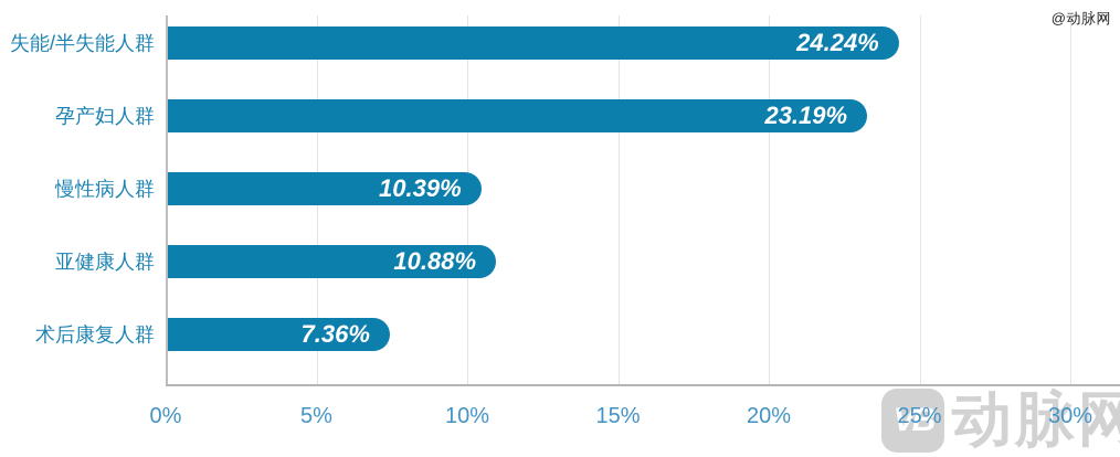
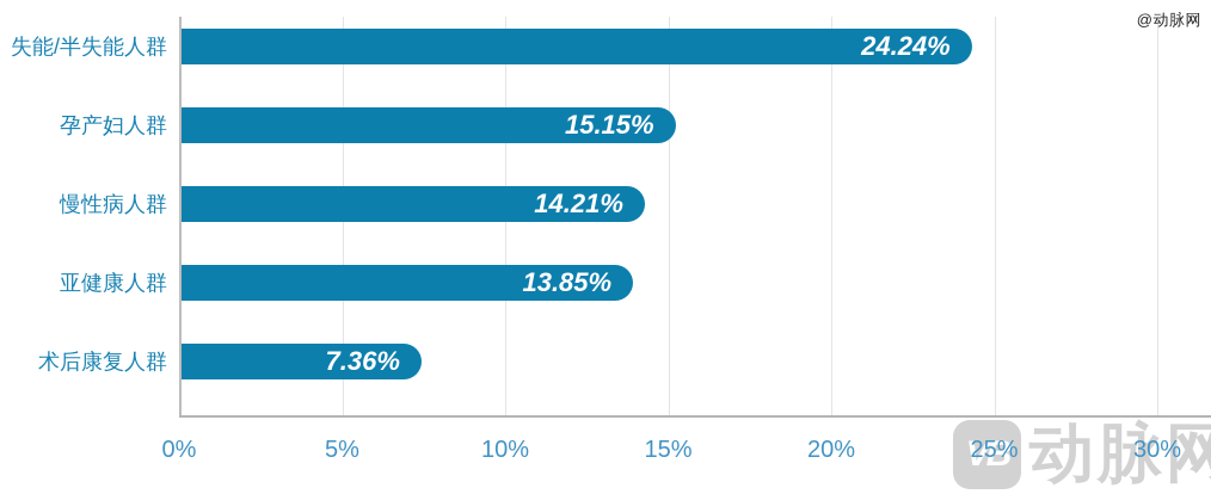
孕产妇人群: 23.19% -> 15.15%
慢性病人群: 10.39% -> 14.21%
亚健康人群: 10.88% -> 13.85%
